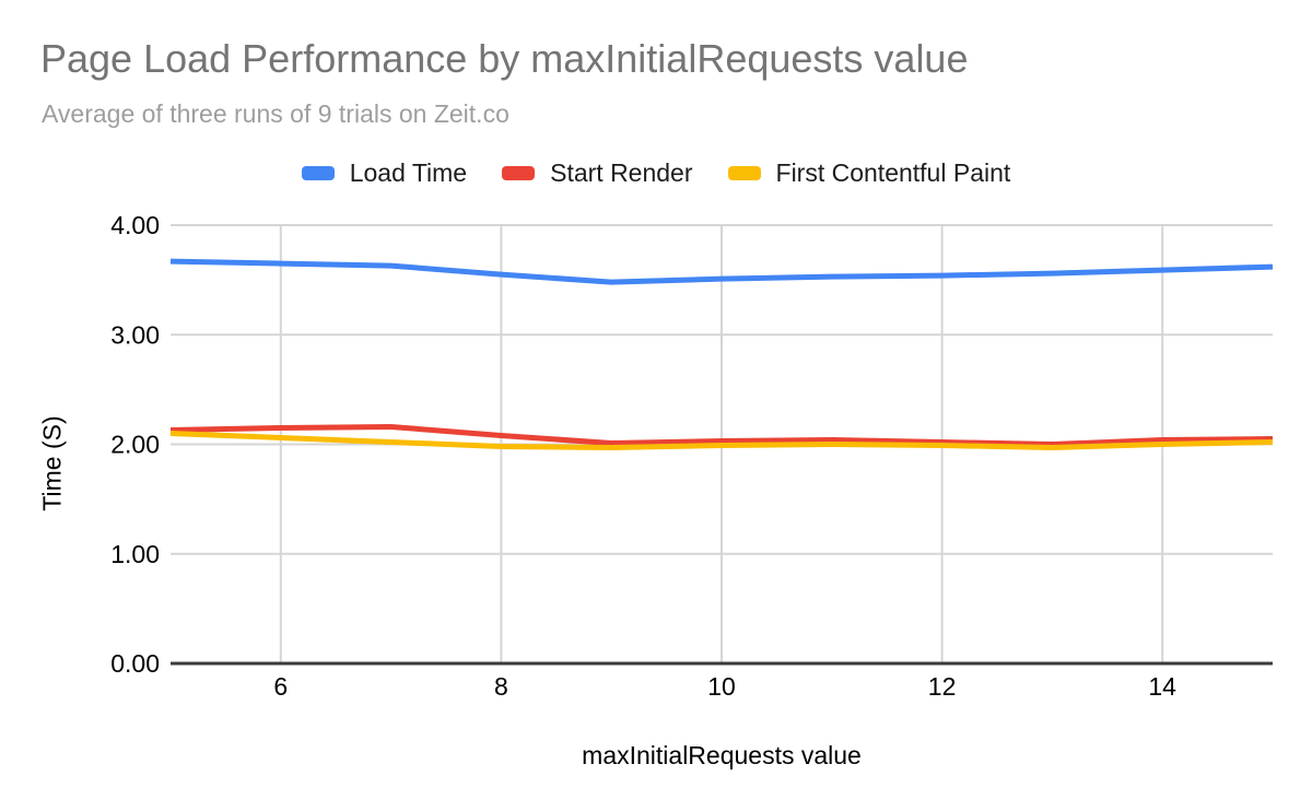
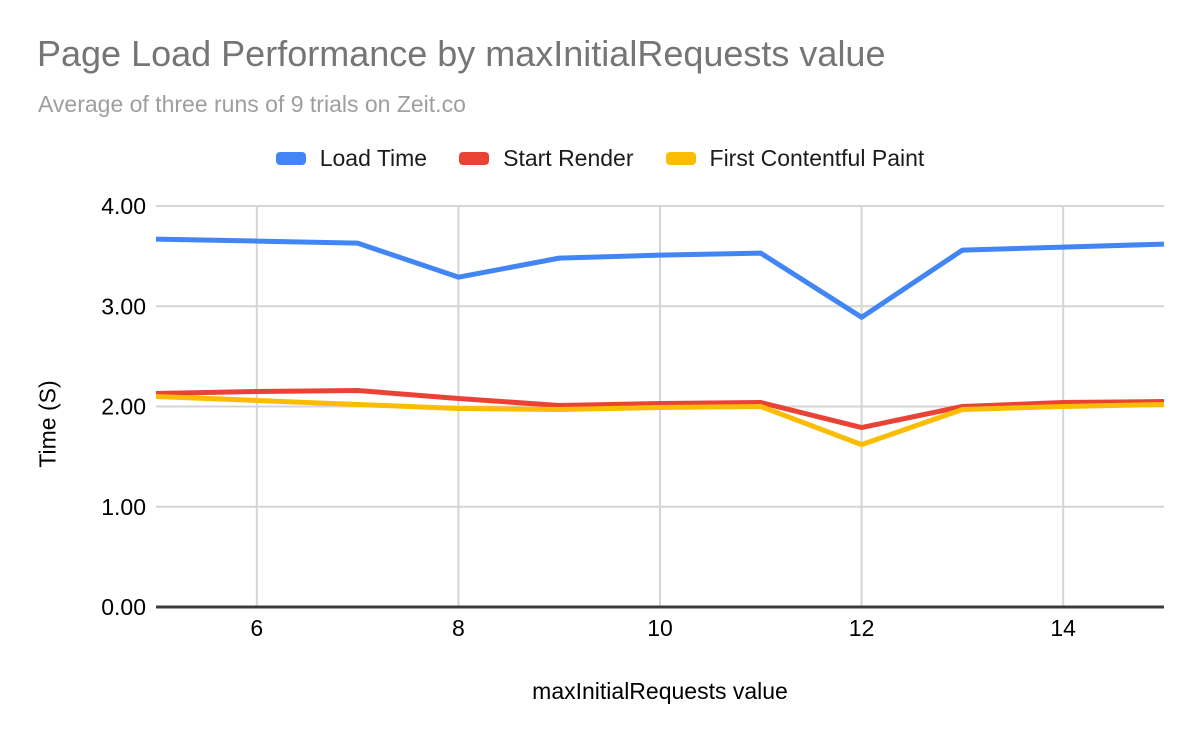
Load Time/8: 3.55 -> 3.29
Load Time/12: 3.54 -> 2.89
Start Render/12: 2.02 -> 1.79
First Contentful Paint/12: 1.99 -> 1.62
